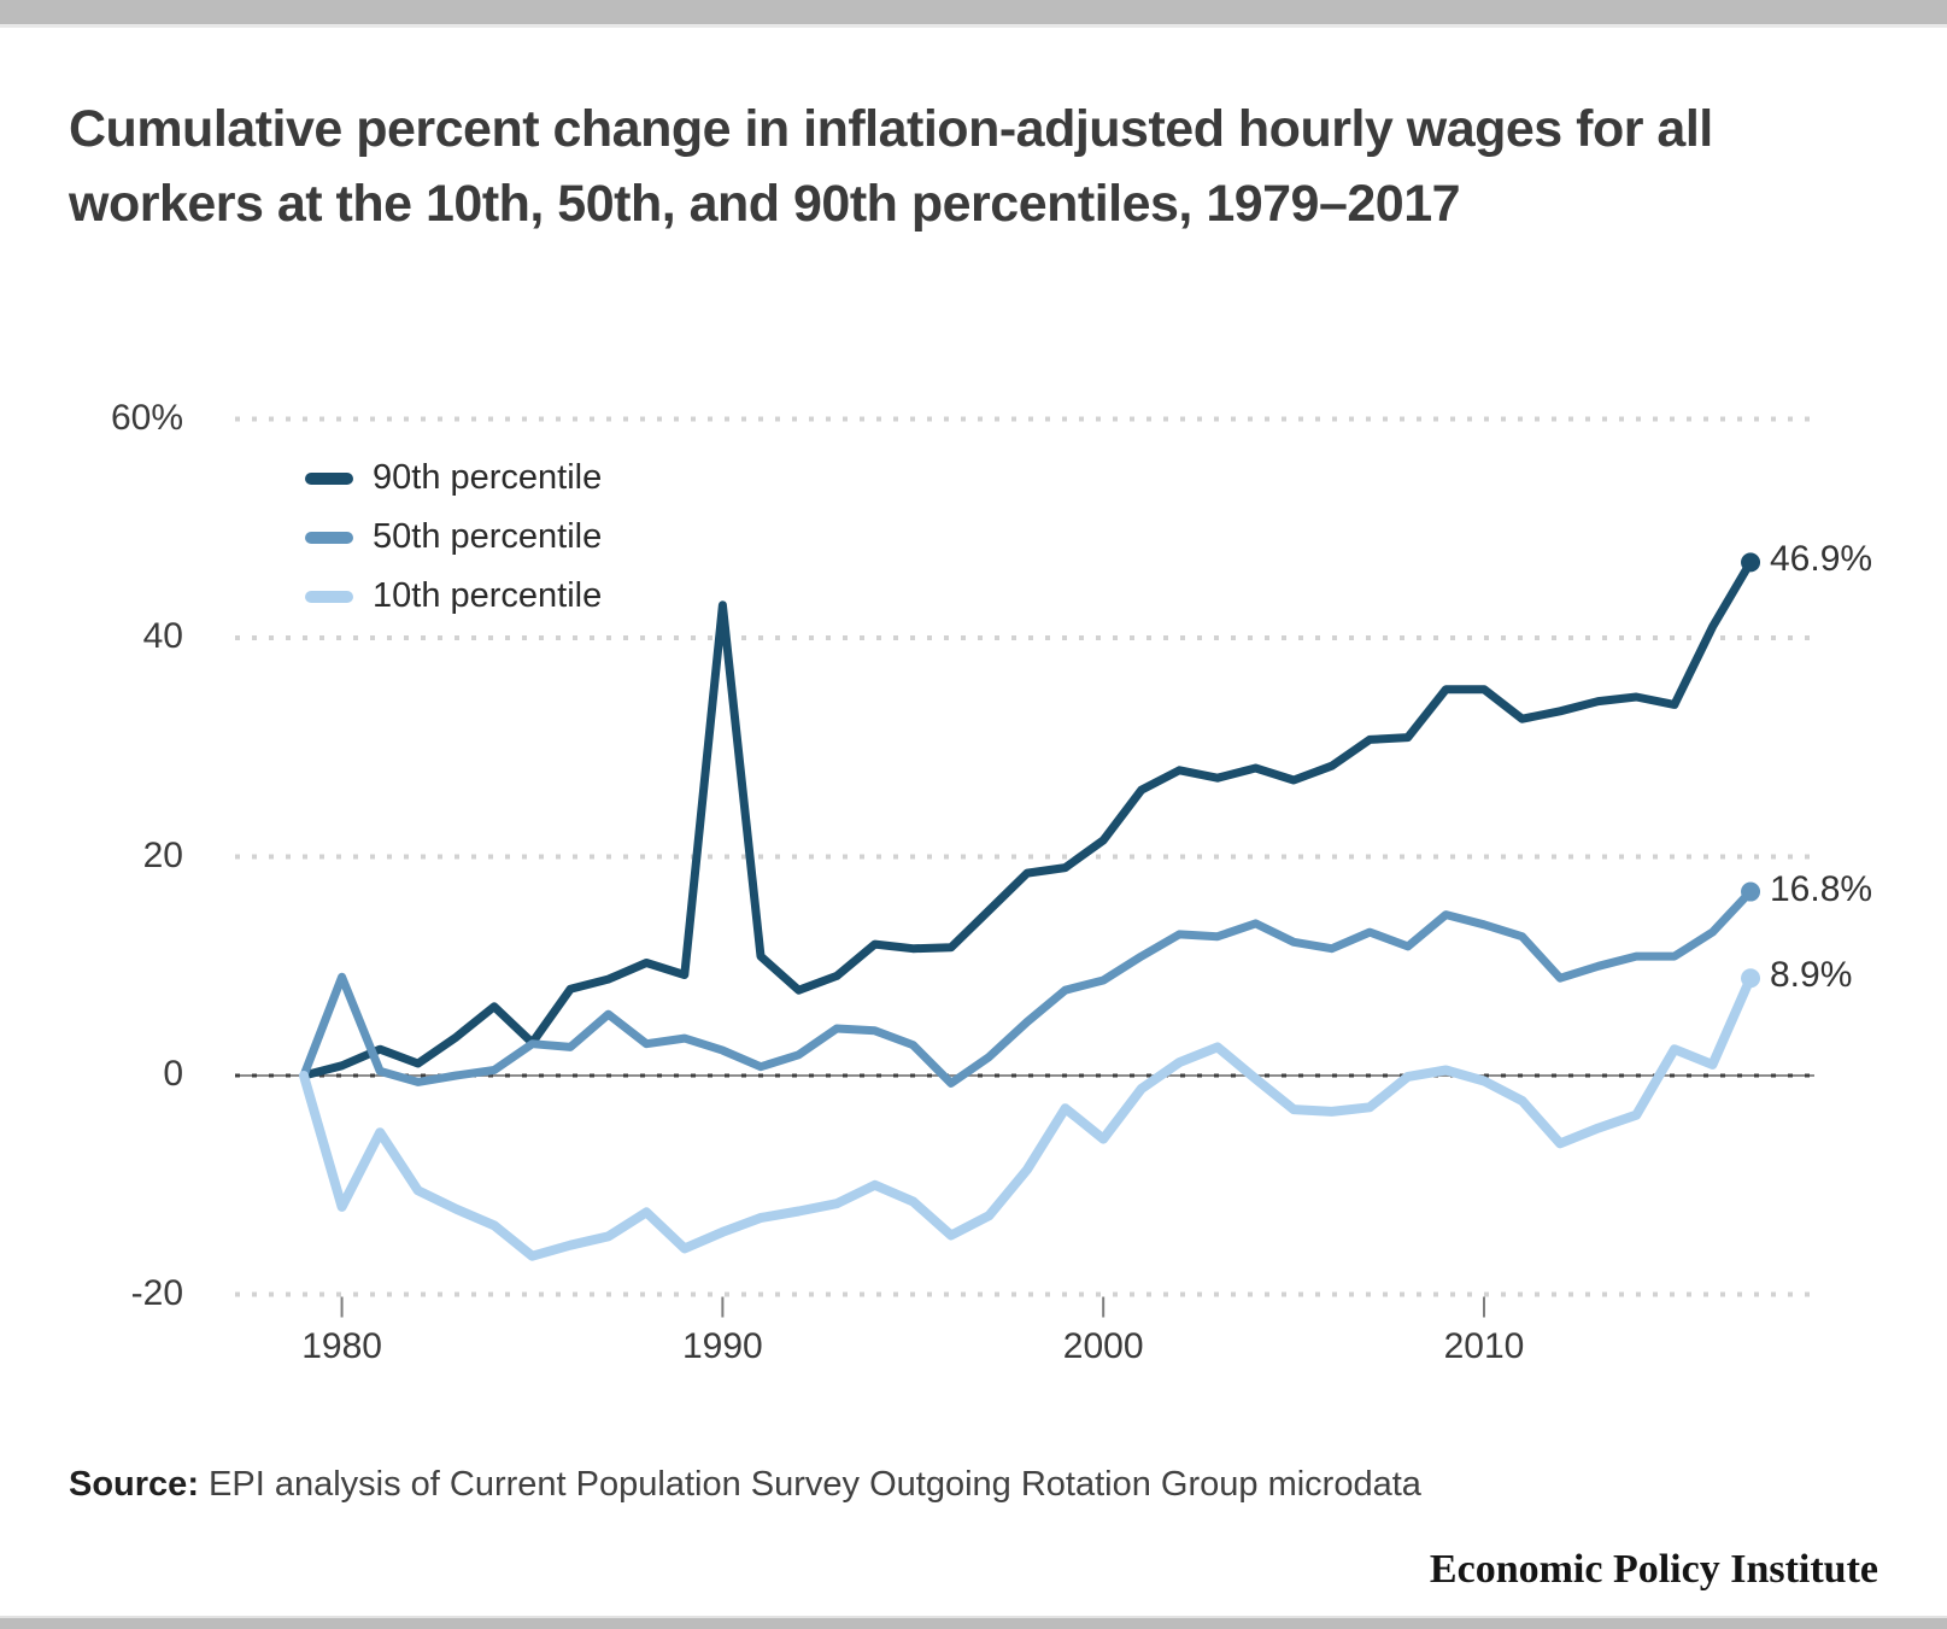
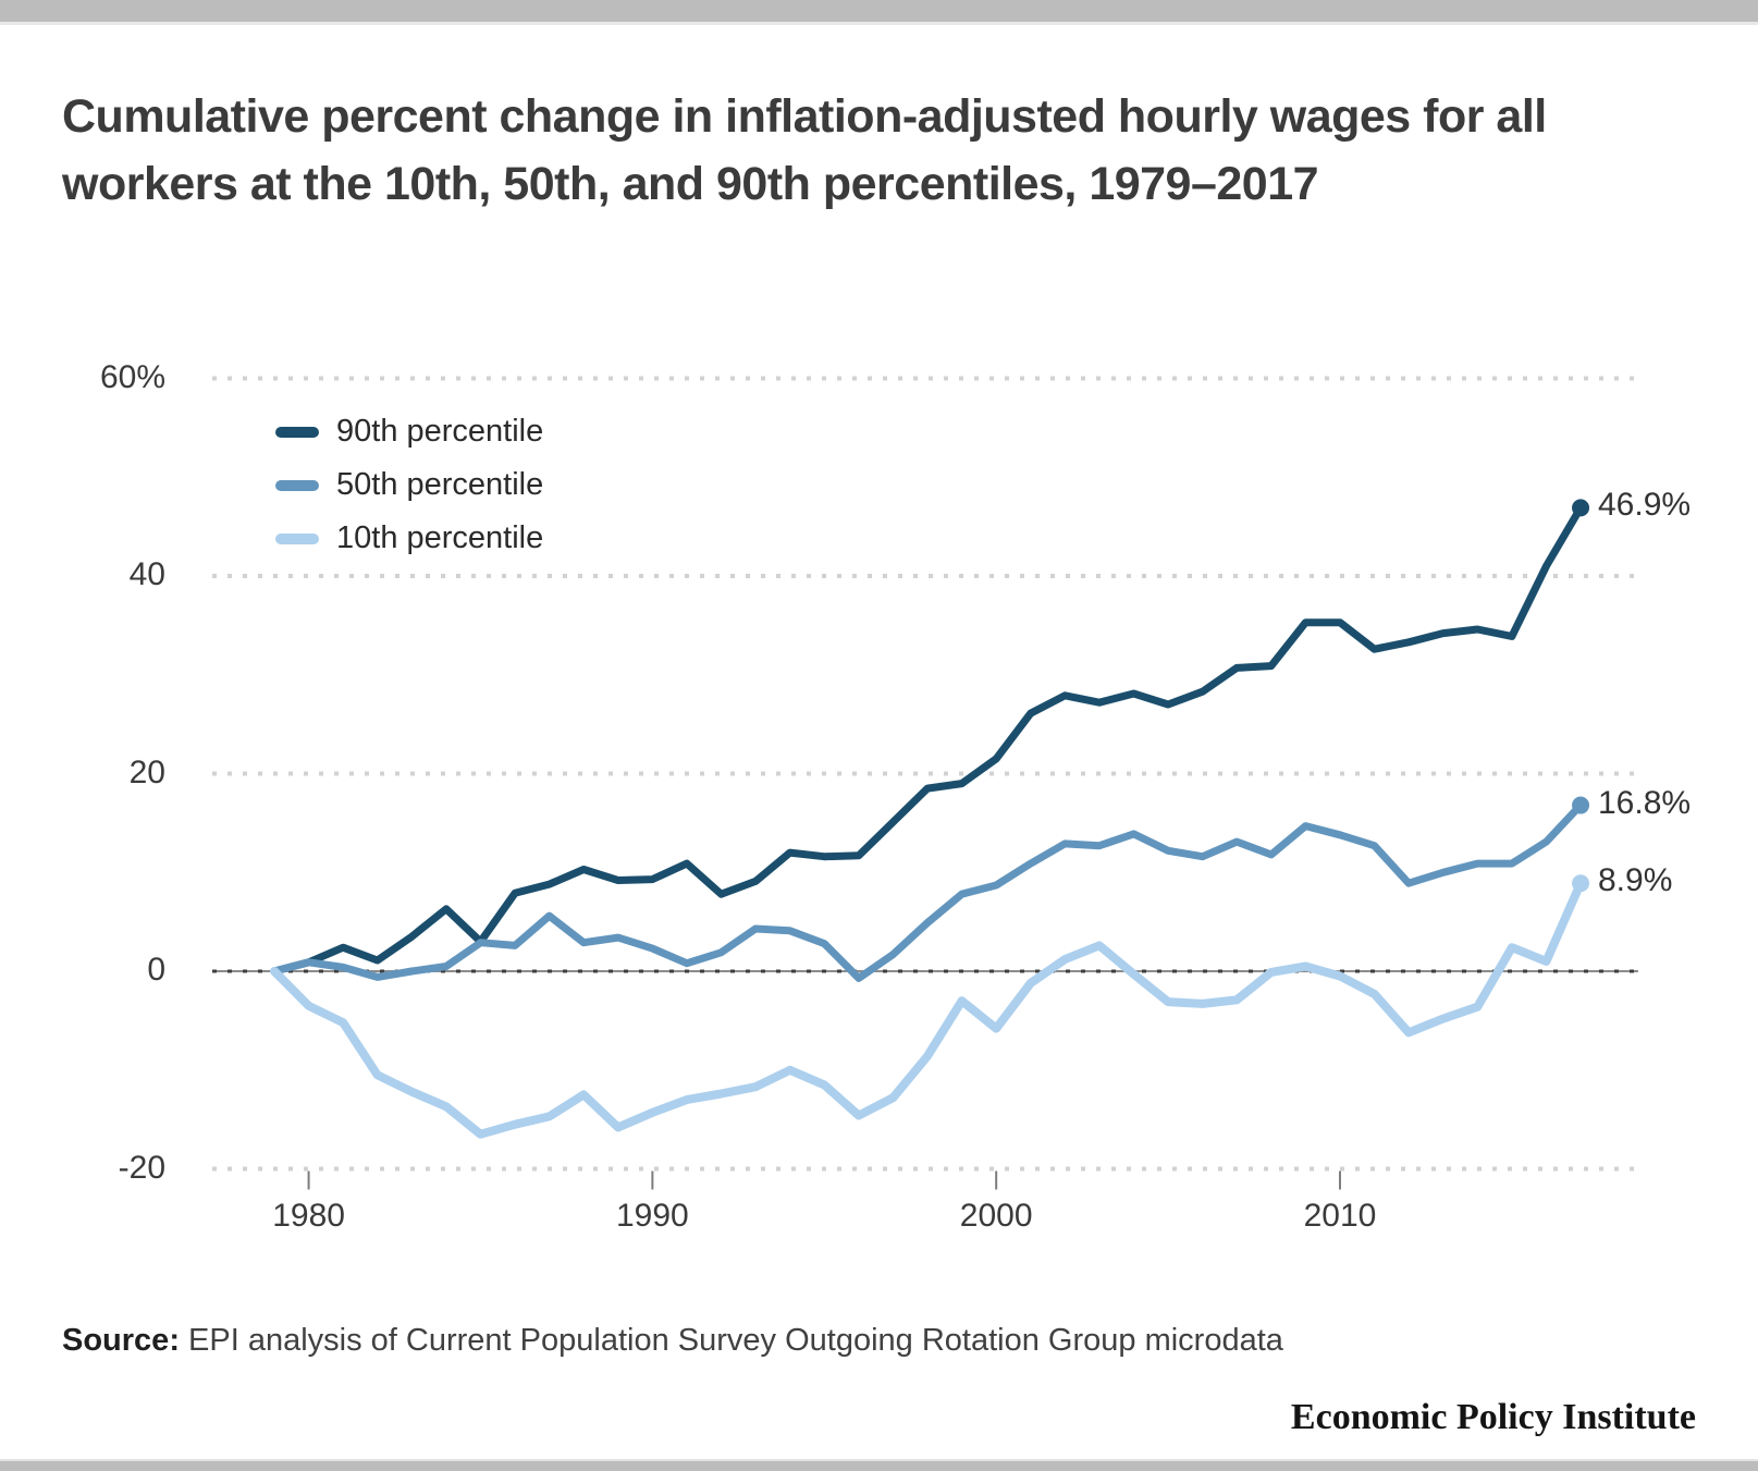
50th percentile/1980: 9% -> 1%
10th percentile/1980: -12% -> -4%
90th percentile/1990: 43% -> 9%
